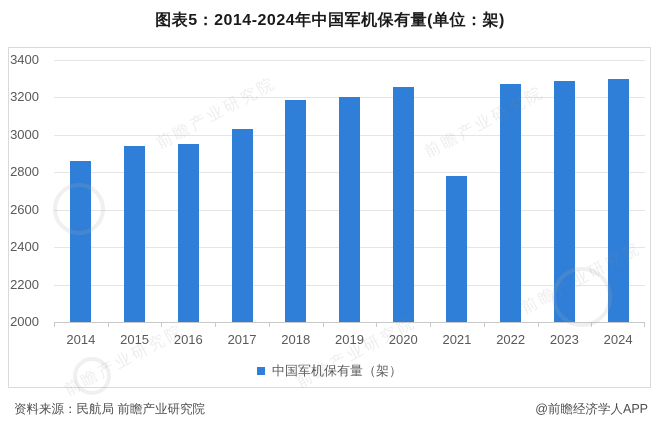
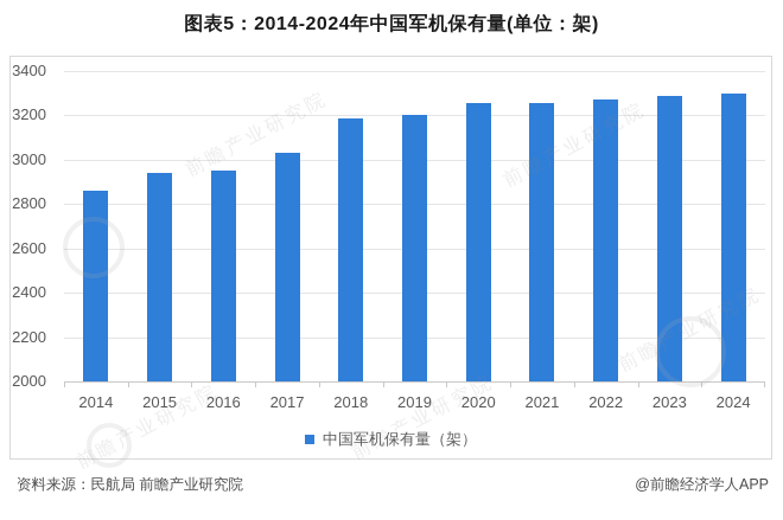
2021: 2780 -> 3260
